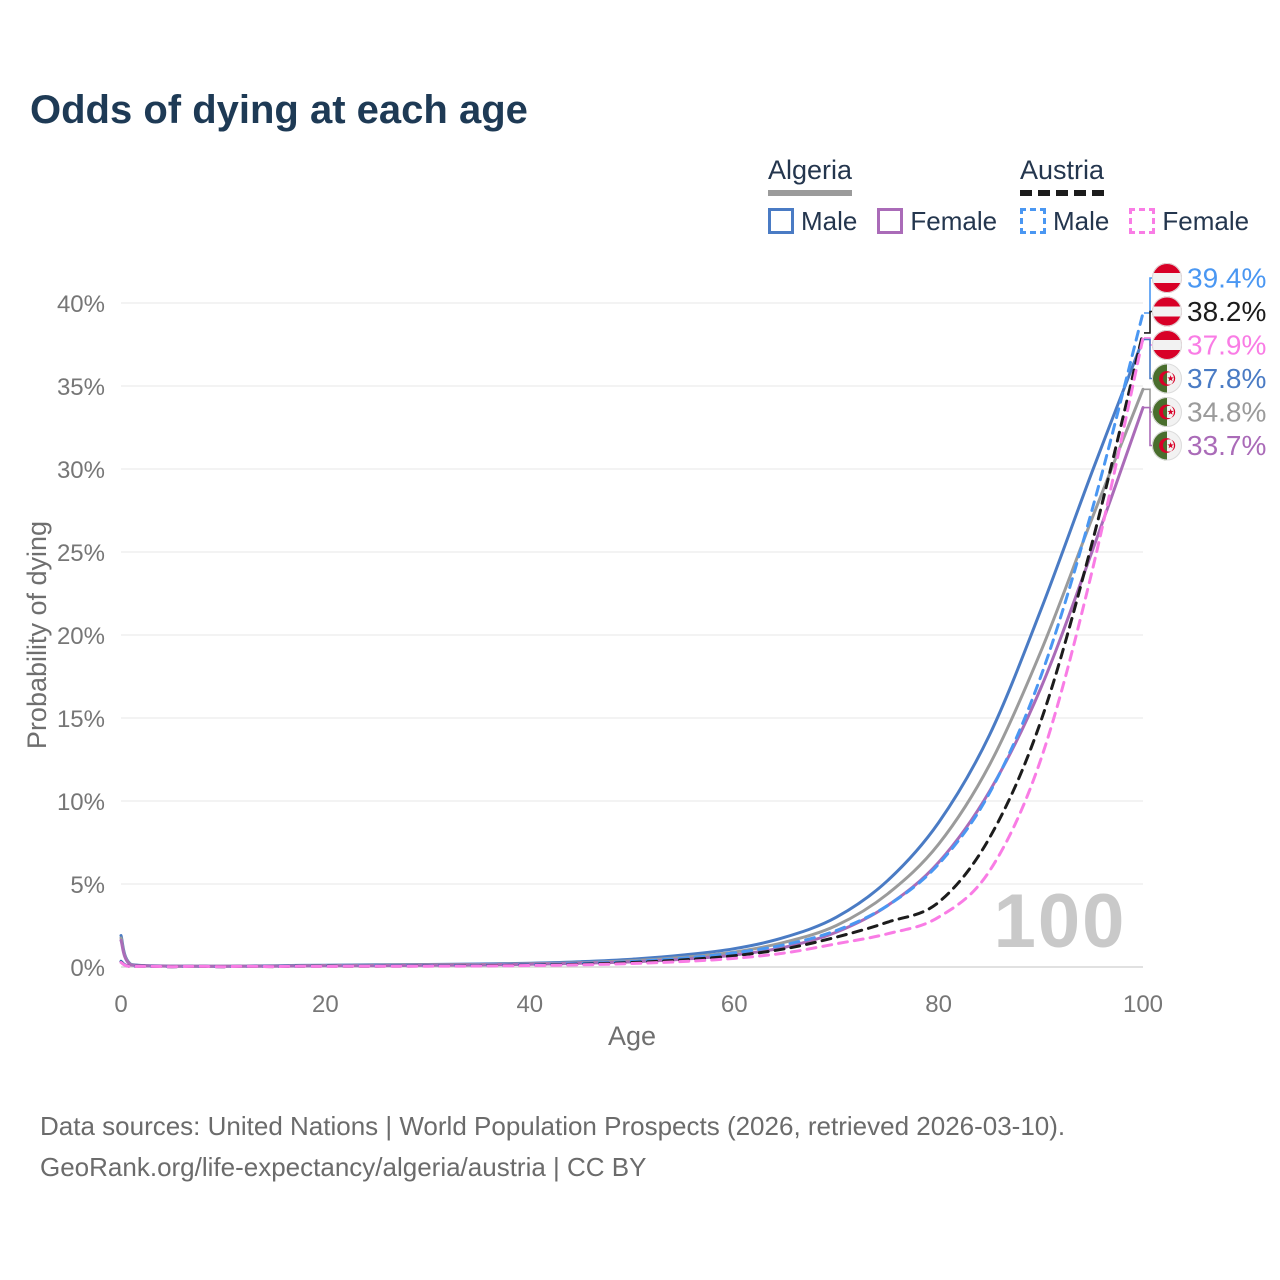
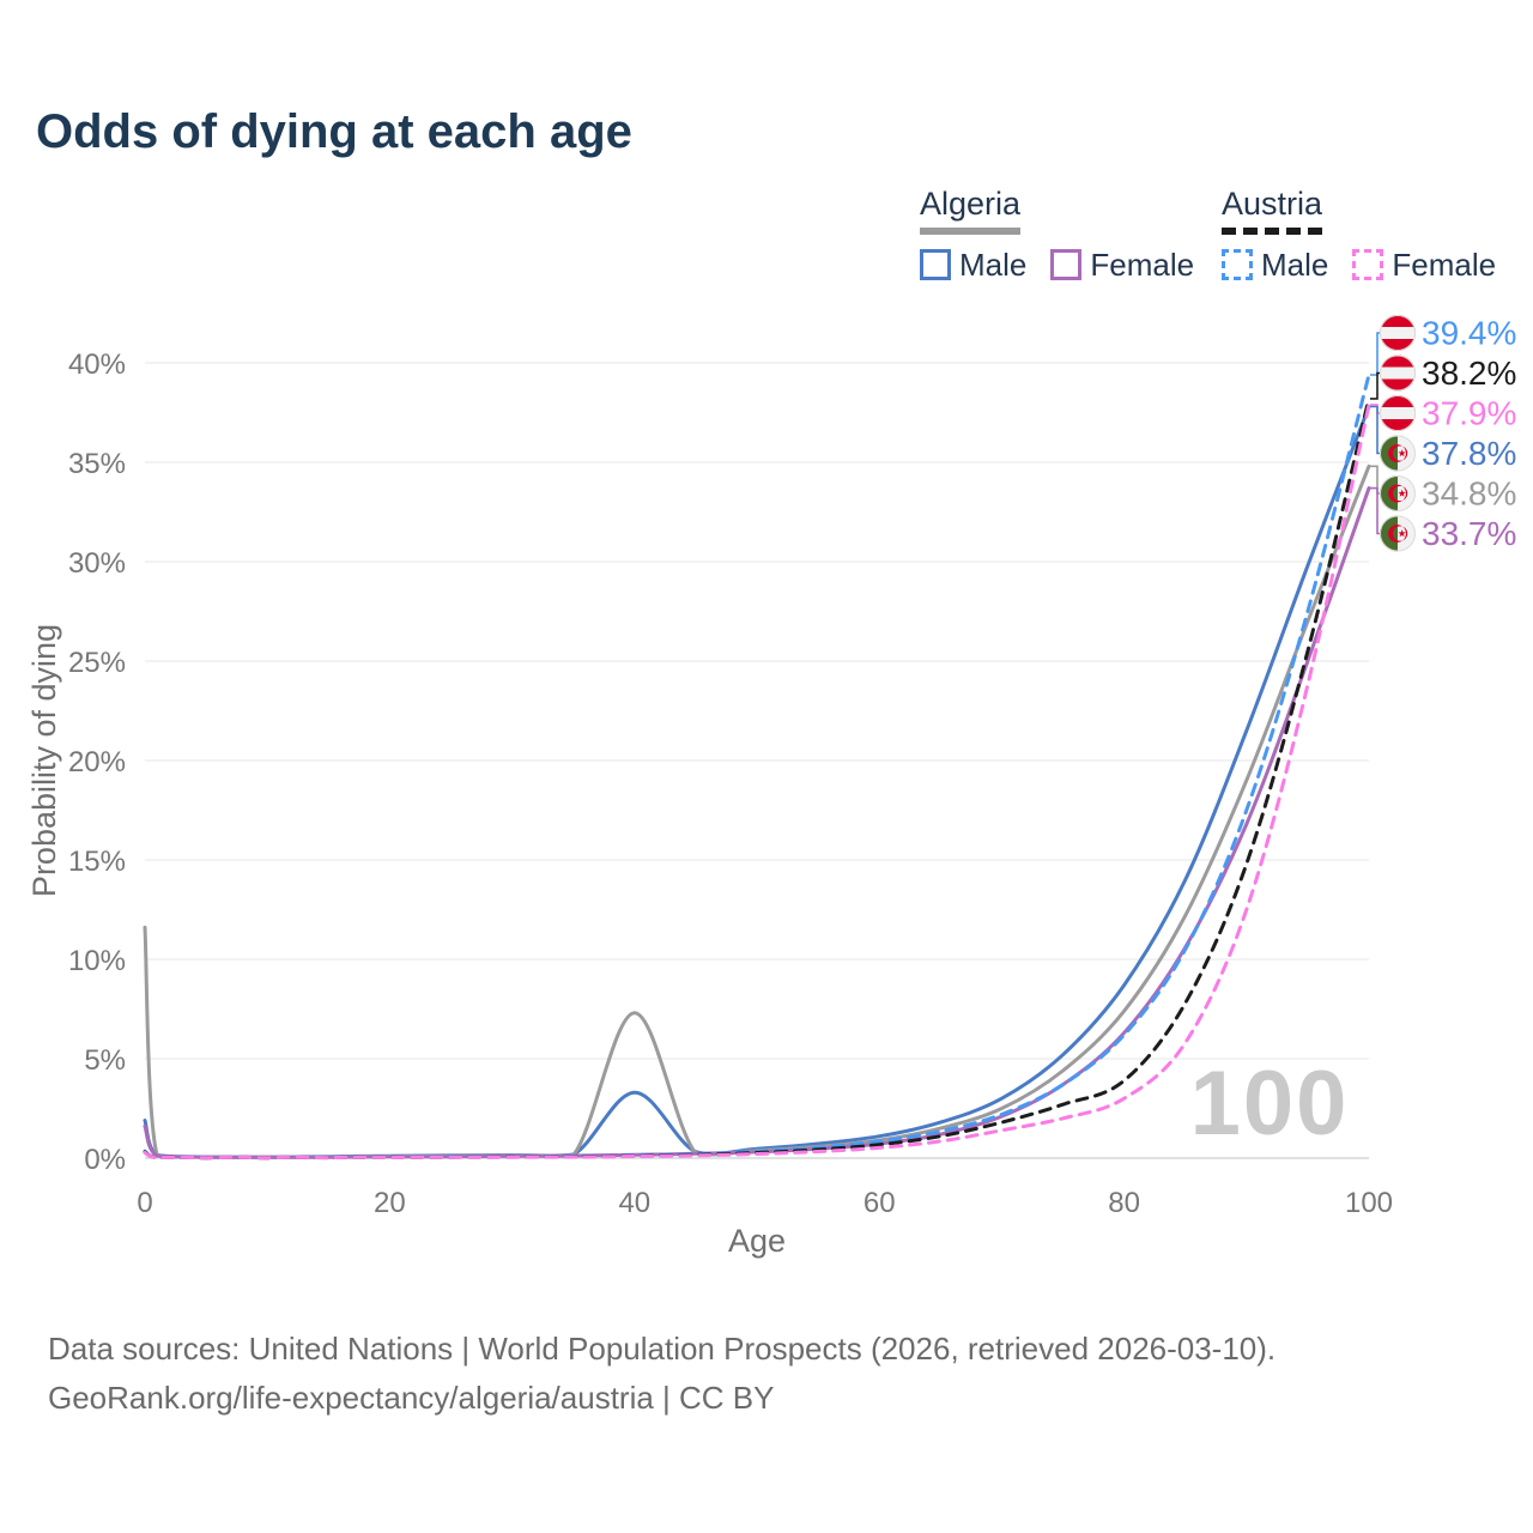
Algeria/0: 1.8% -> 11.6%
Algeria Male/40: 0.2% -> 3.3%
Algeria/40: 0.2% -> 7.3%
